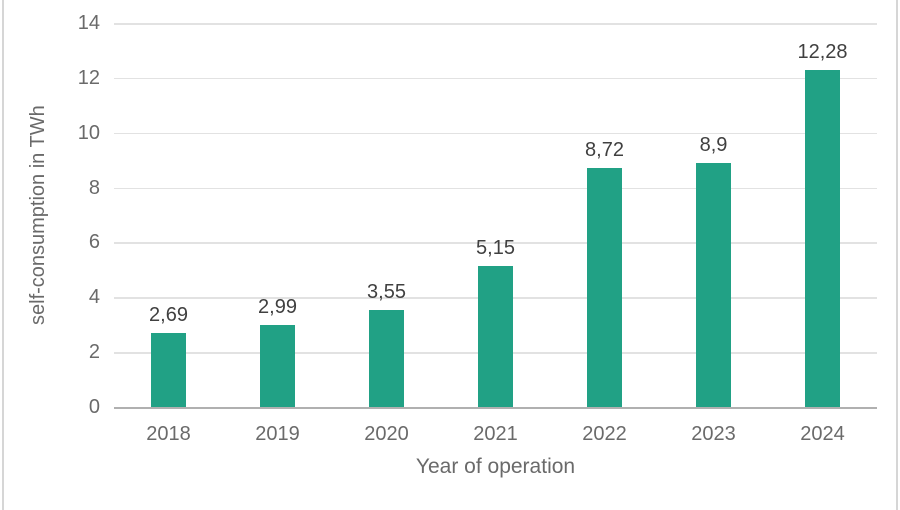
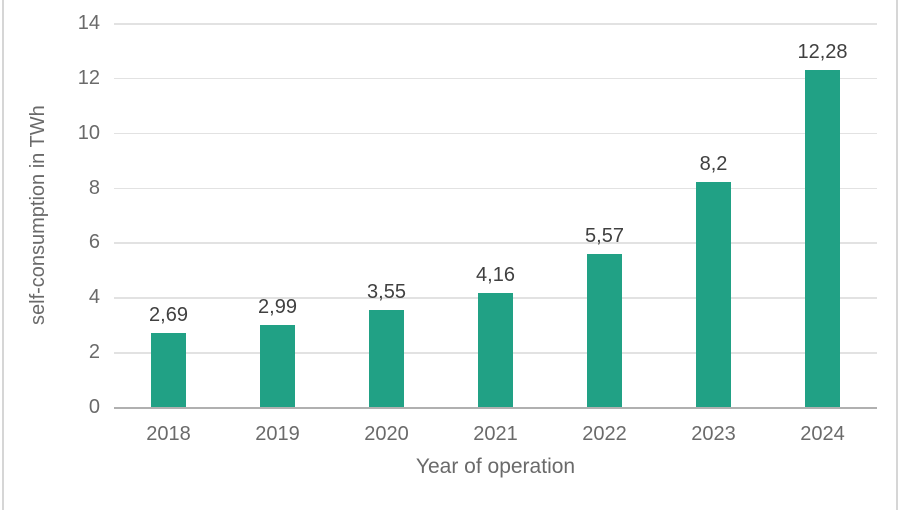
2021: 5,15 -> 4,16
2022: 8,72 -> 5,57
2023: 8,9 -> 8,2
